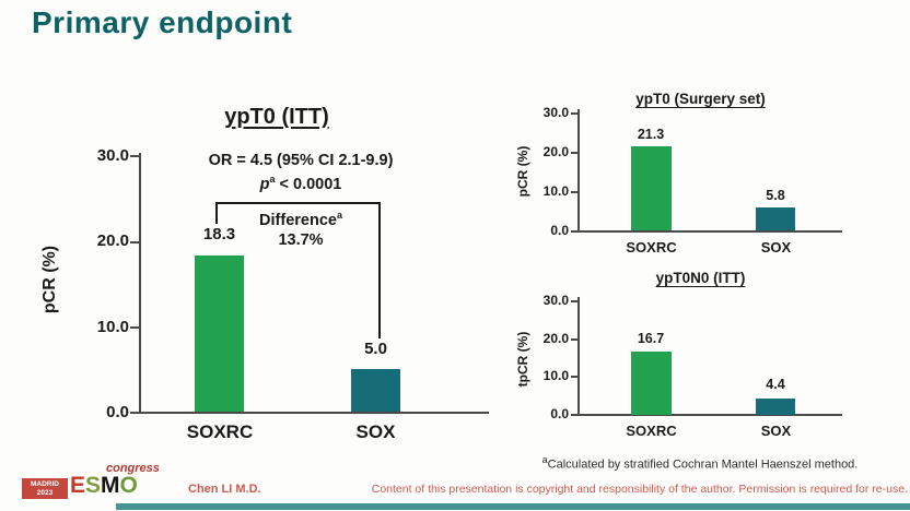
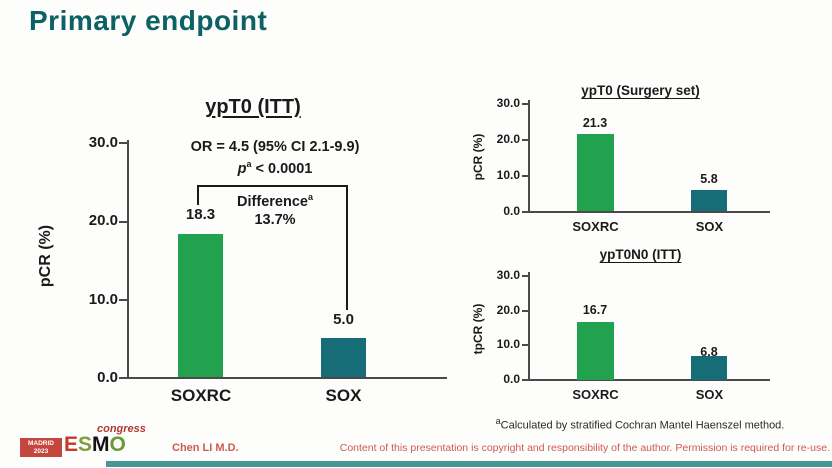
ypT0N0 (ITT)/SOX: 4.4 -> 6.8
